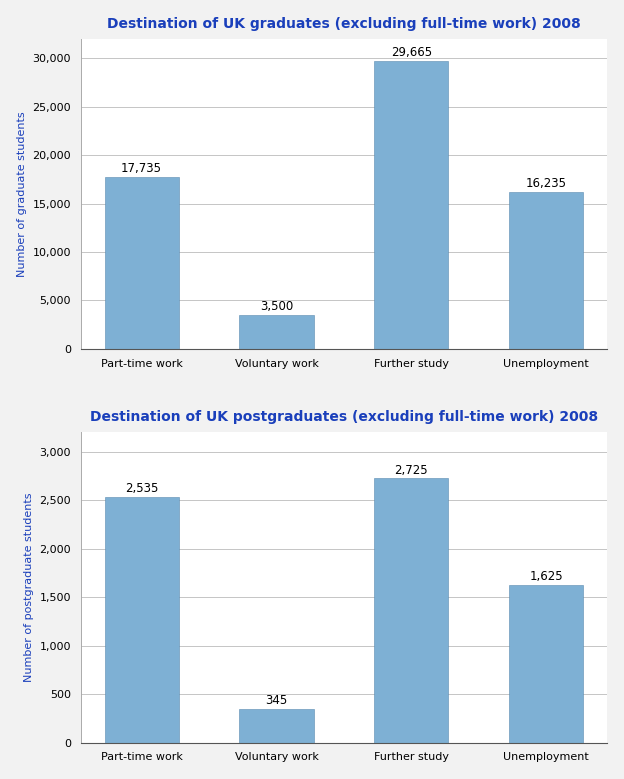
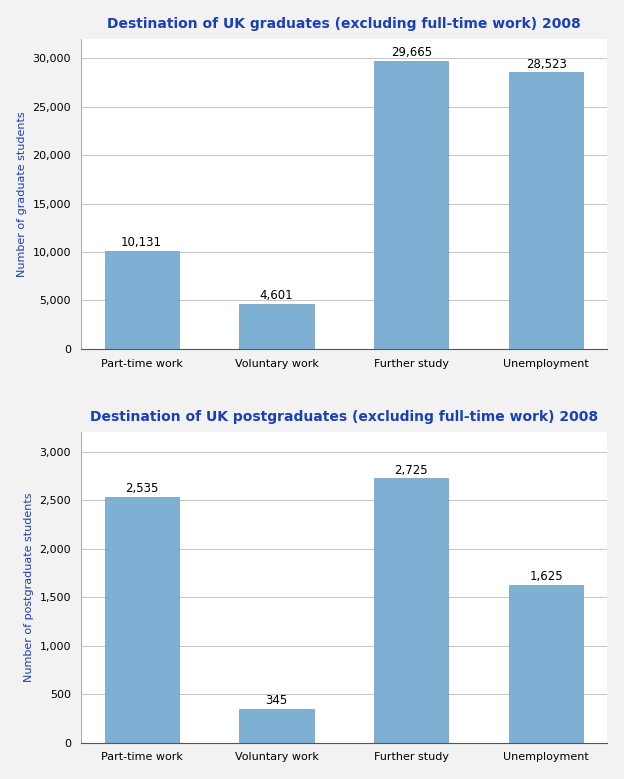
Destination of UK graduates (excluding full-time work) 2008/Part-time work: 17,735 -> 10,131
Destination of UK graduates (excluding full-time work) 2008/Voluntary work: 3,500 -> 4,601
Destination of UK graduates (excluding full-time work) 2008/Unemployment: 16,235 -> 28,523
